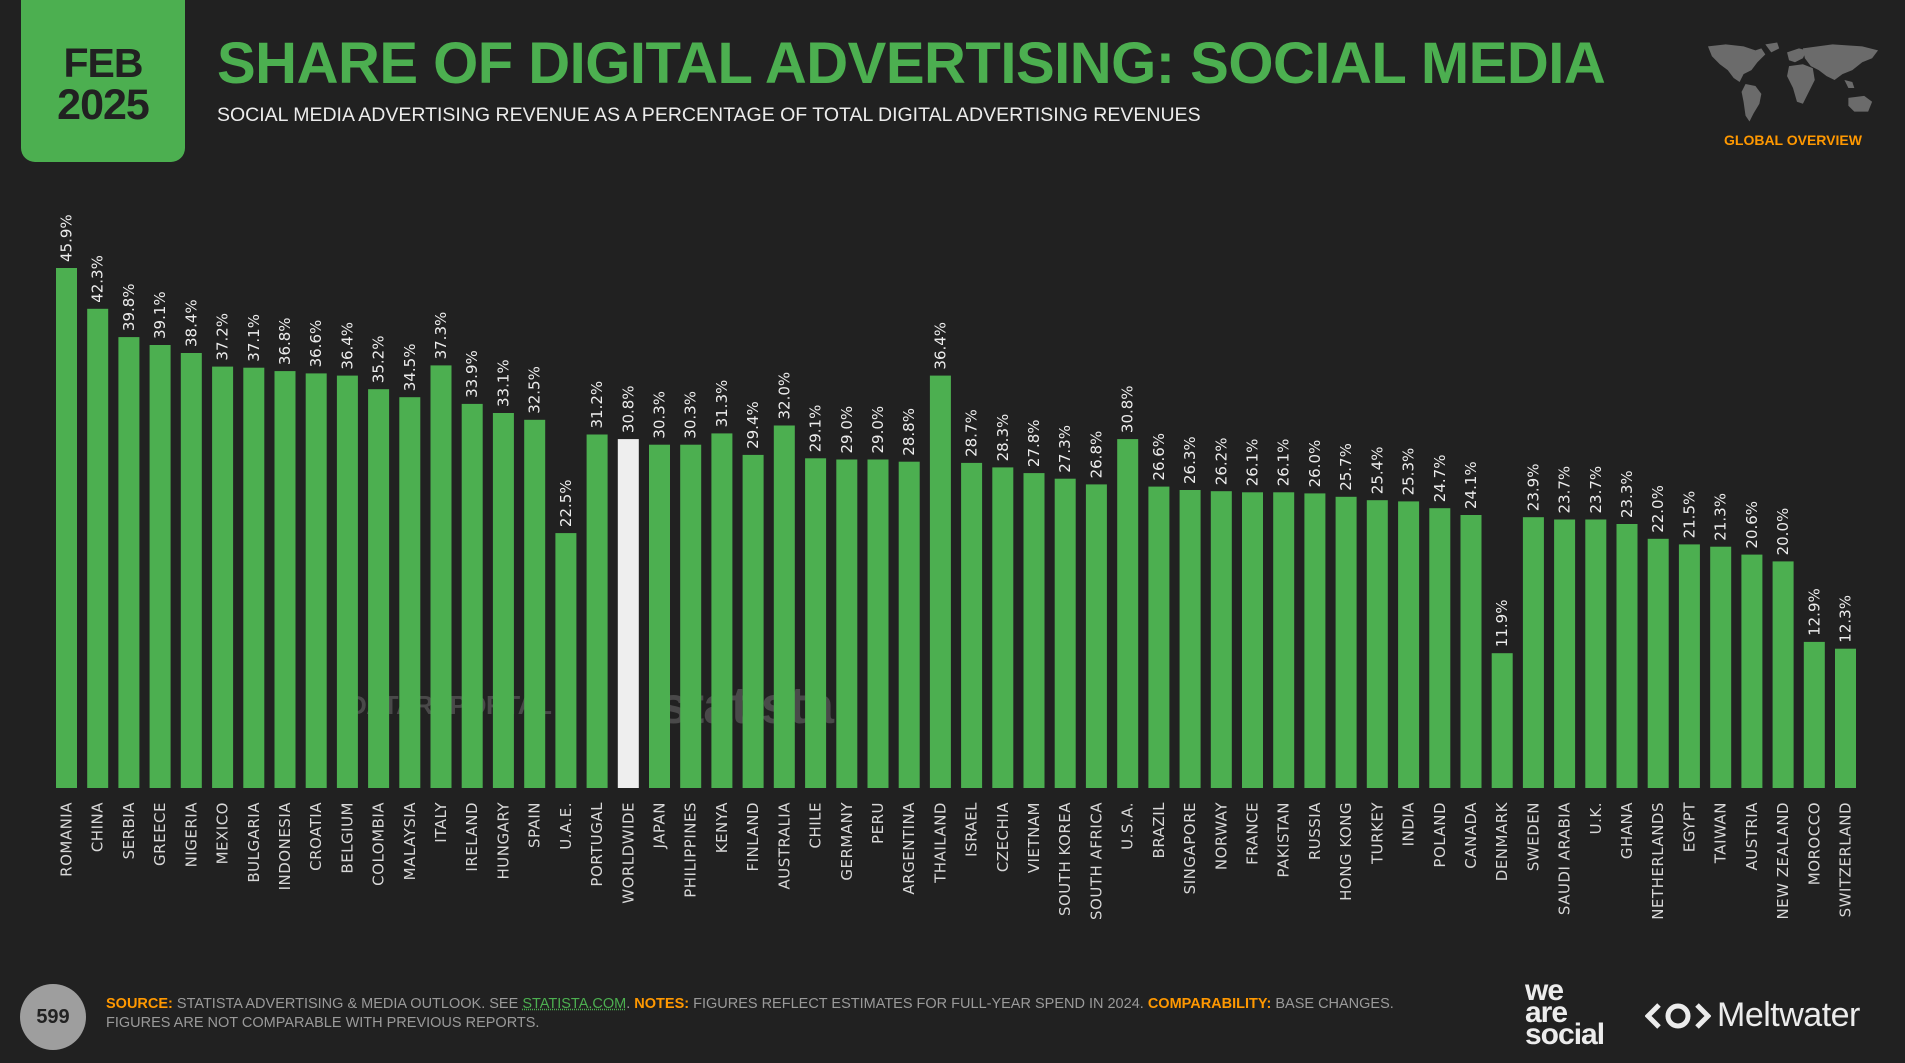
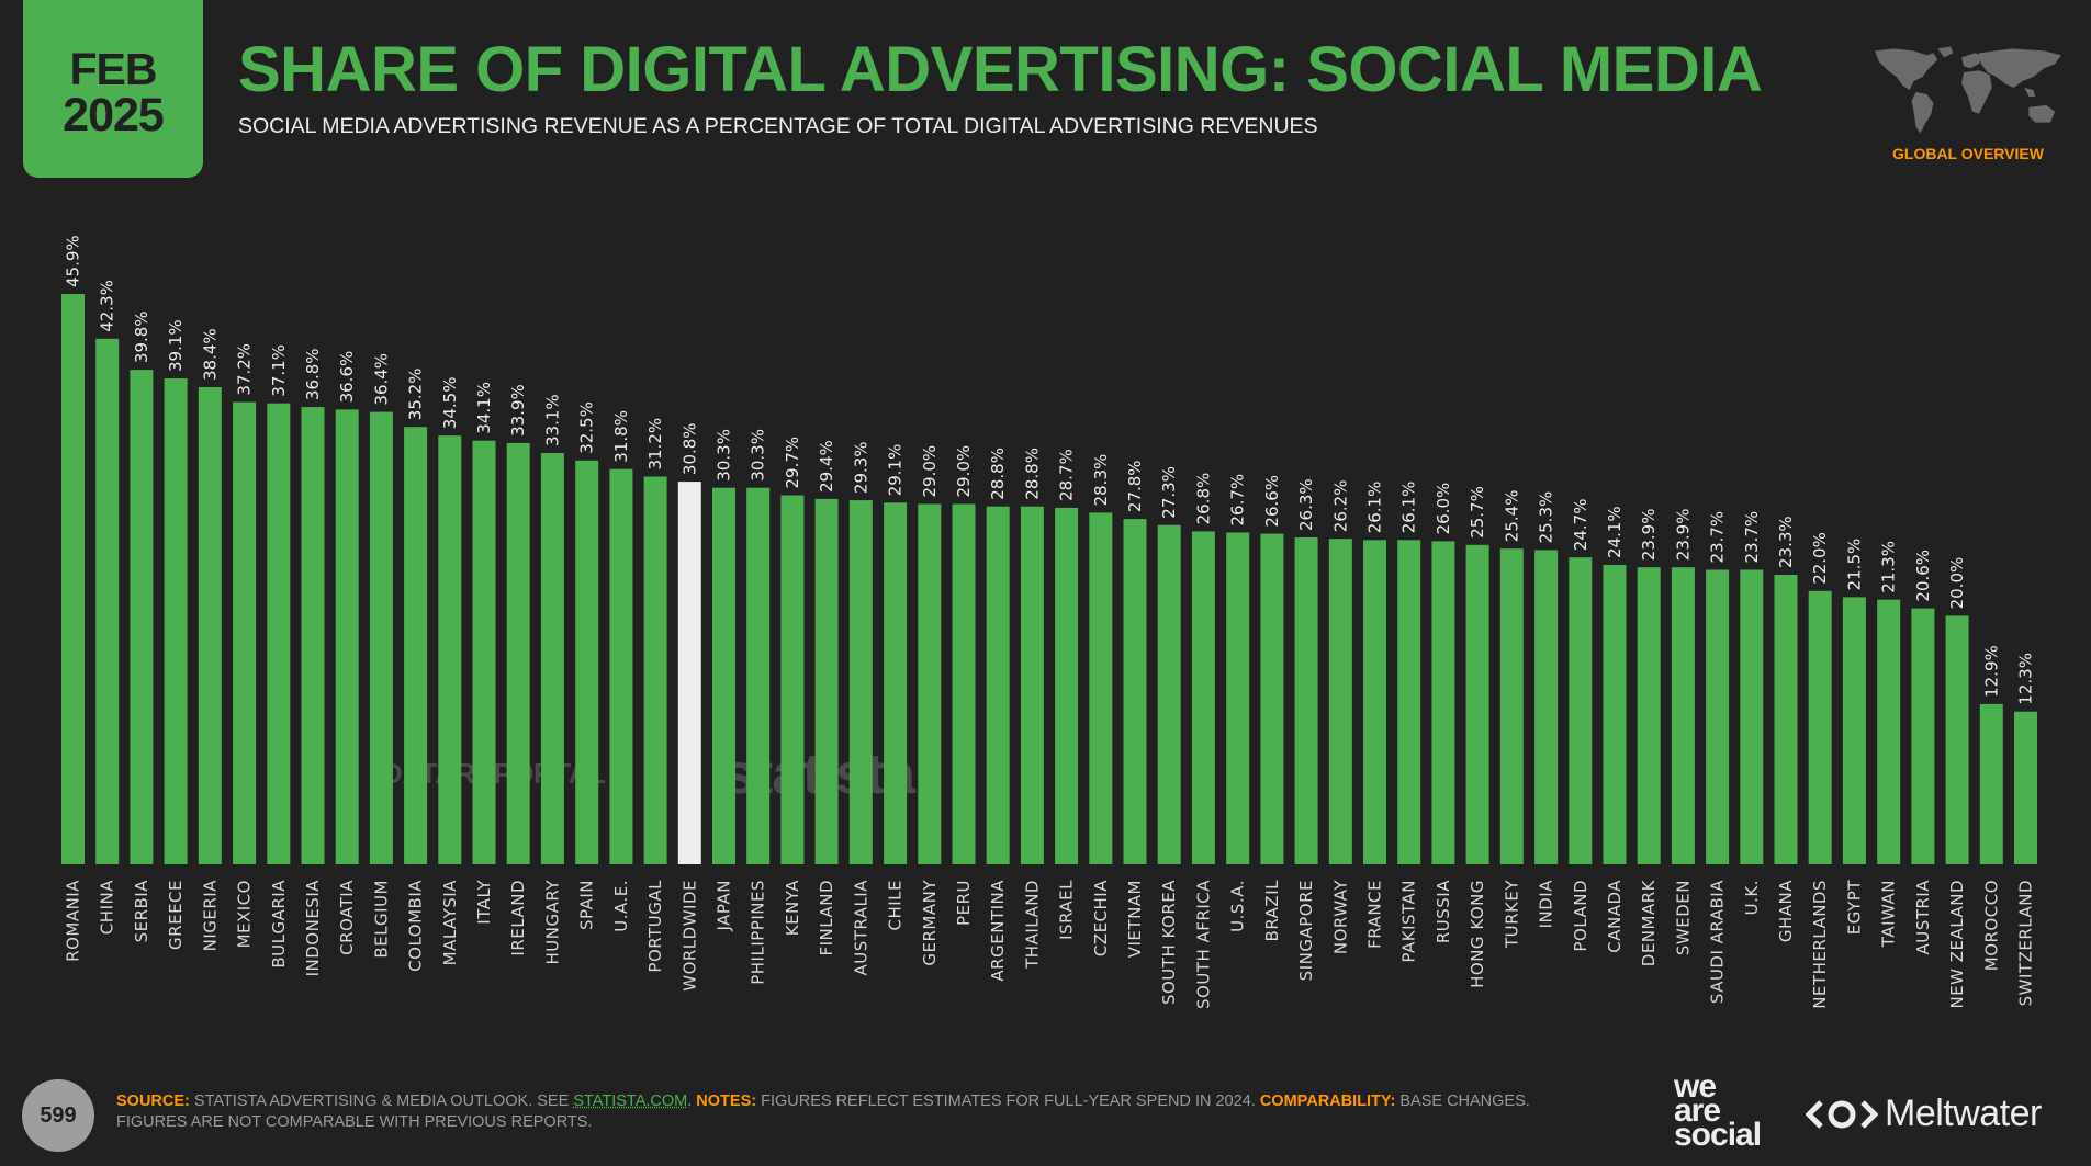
ITALY: 37.3% -> 34.1%
U.A.E.: 22.5% -> 31.8%
KENYA: 31.3% -> 29.7%
AUSTRALIA: 32.0% -> 29.3%
THAILAND: 36.4% -> 28.8%
U.S.A.: 30.8% -> 26.7%
DENMARK: 11.9% -> 23.9%
